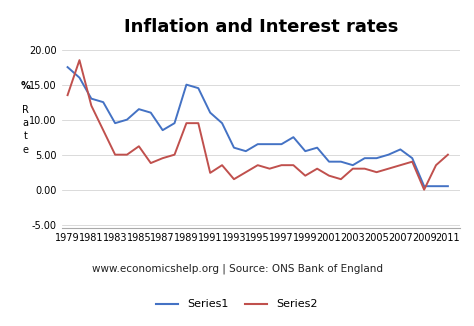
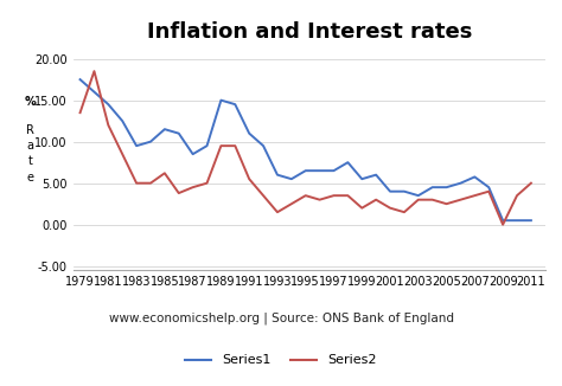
Series1/1981: 13.0 -> 14.5
Series2/1991: 2.4 -> 5.5
